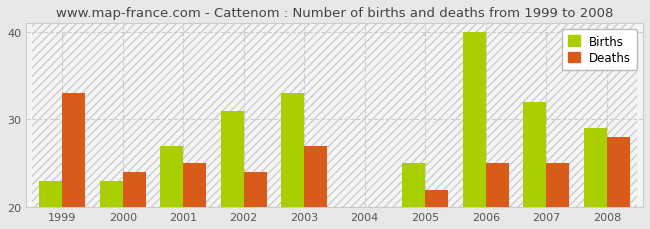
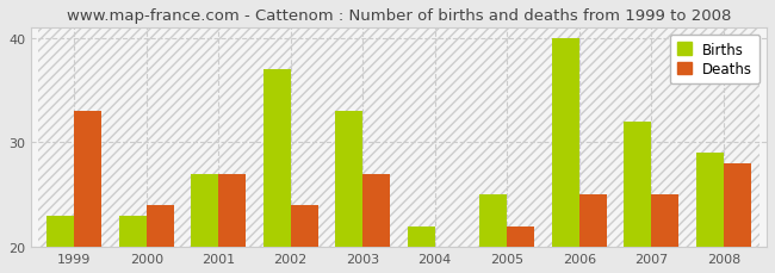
Deaths/2001: 25 -> 27
Births/2002: 31 -> 37
Births/2004: 20 -> 22
